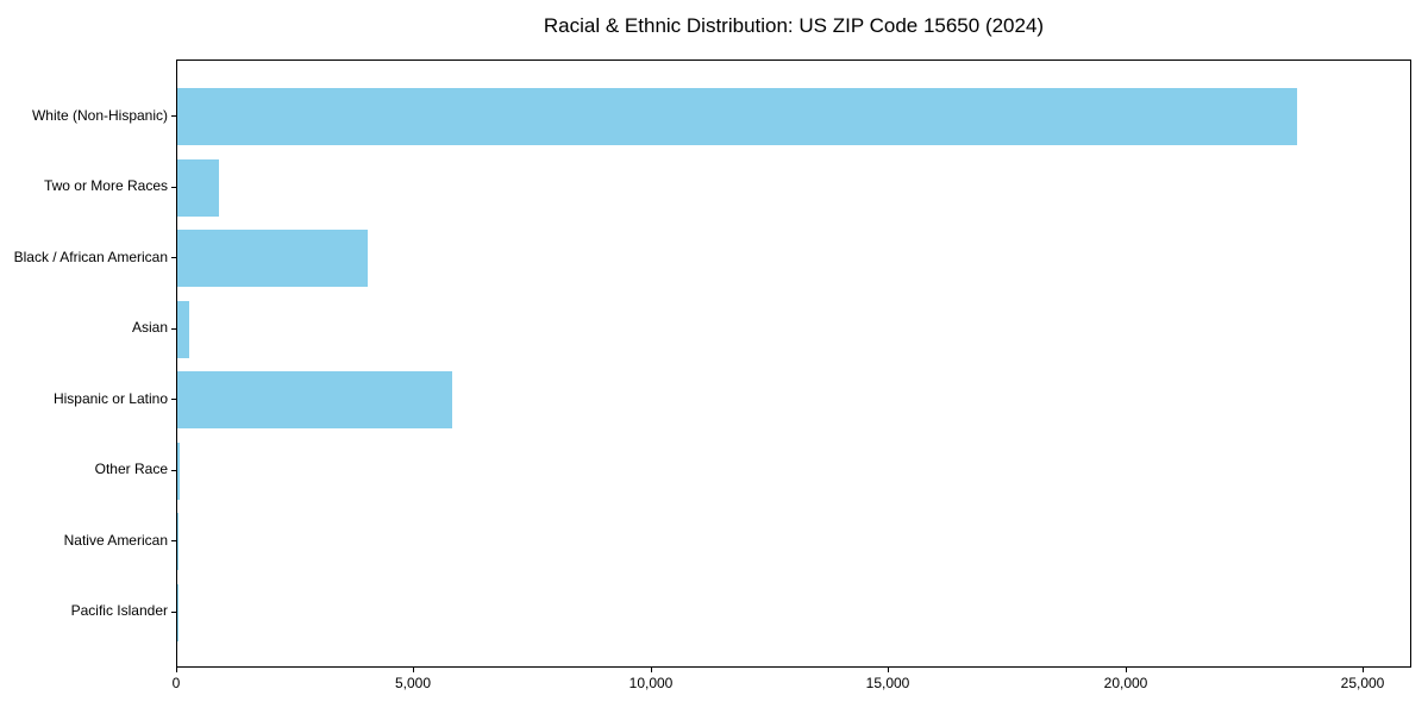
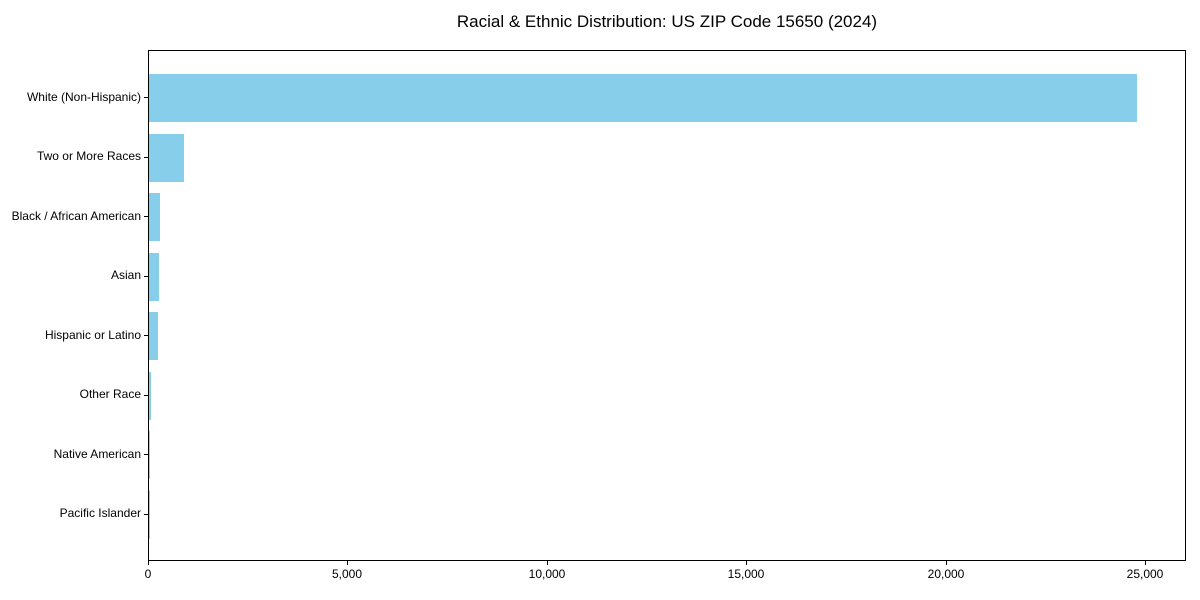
White (Non-Hispanic): 23600 -> 24800
Black / African American: 4000 -> 300
Hispanic or Latino: 5800 -> 200
